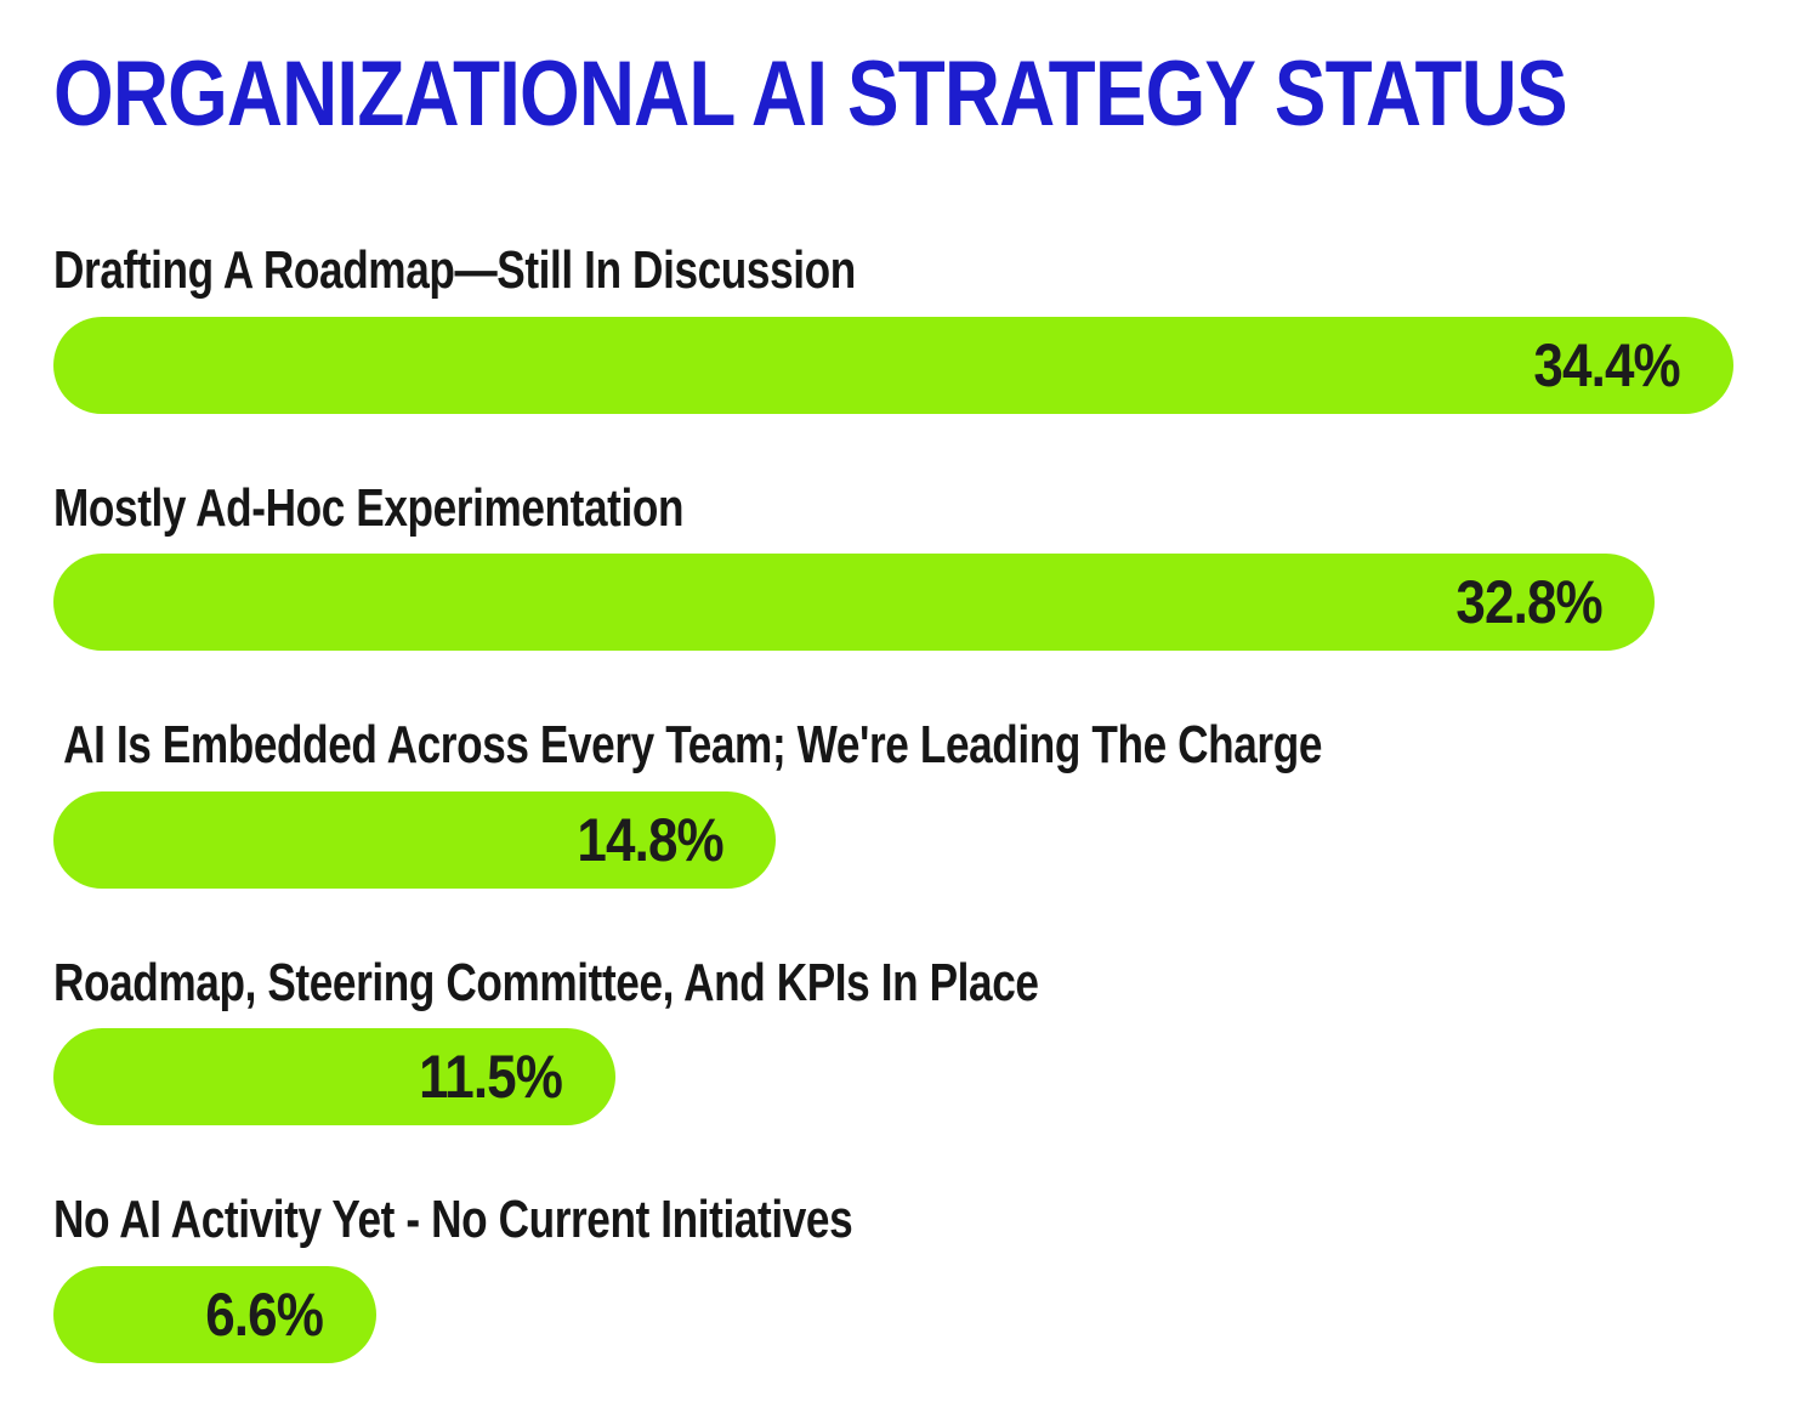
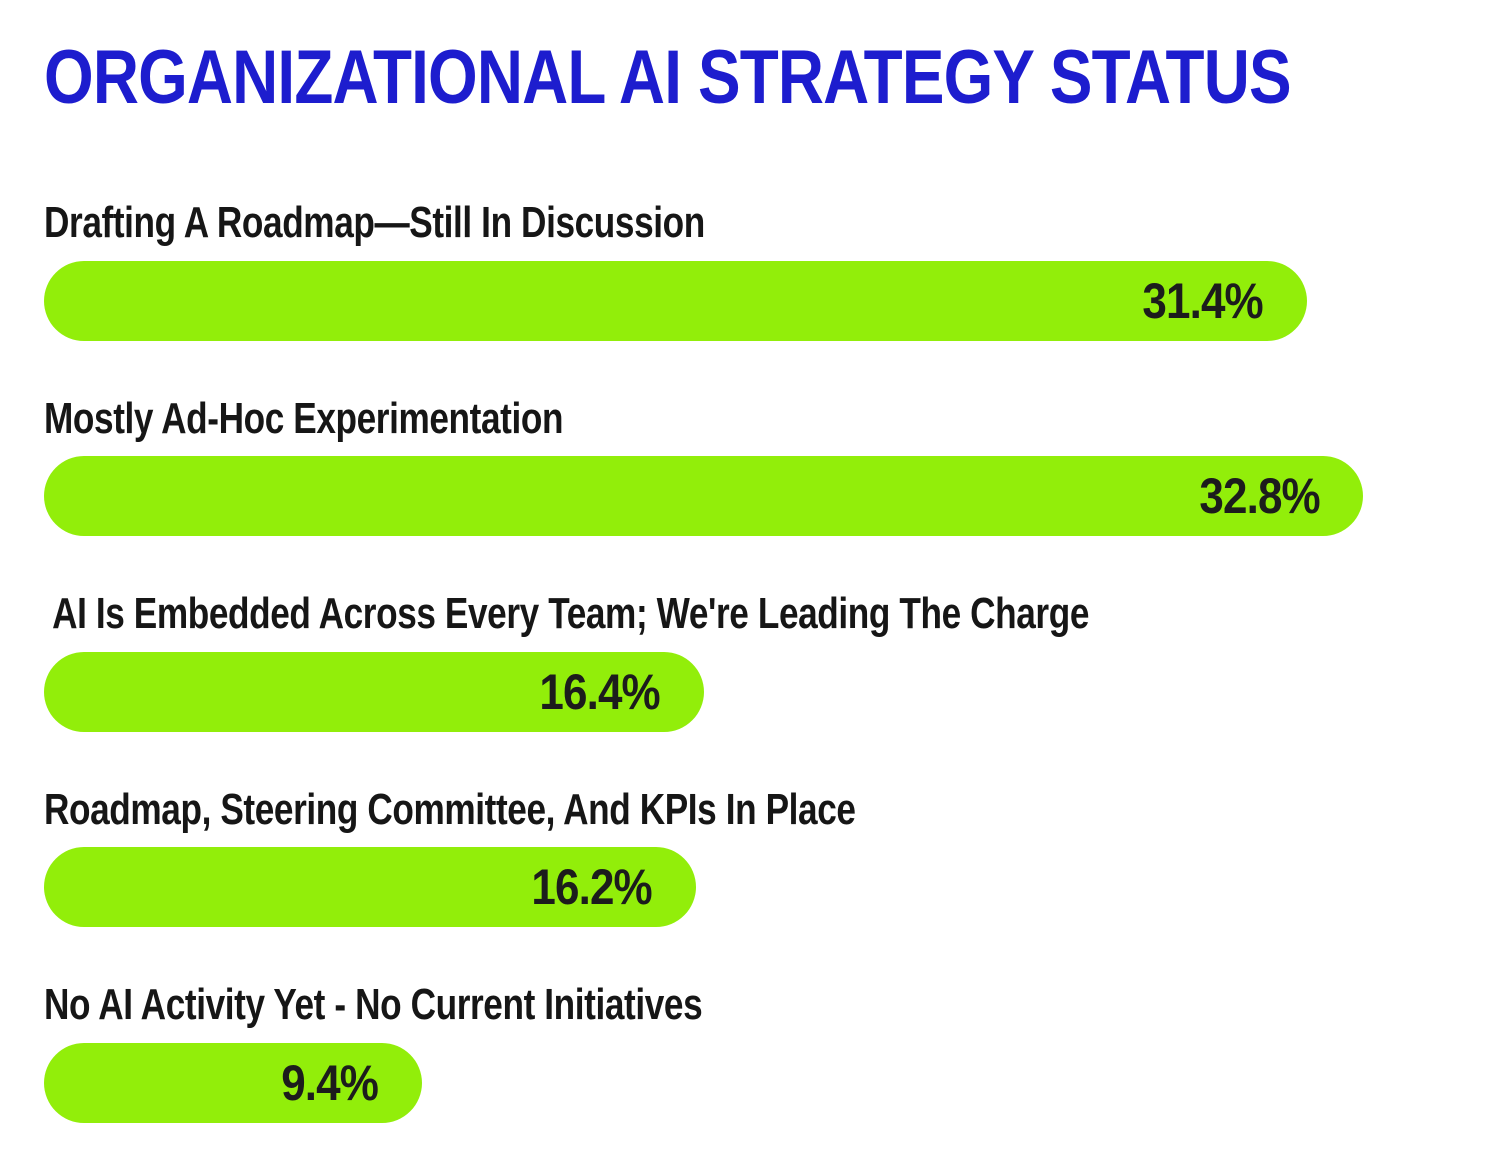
Drafting A Roadmap—Still In Discussion: 34.4% -> 31.4%
AI Is Embedded Across Every Team; We're Leading The Charge: 14.8% -> 16.4%
Roadmap, Steering Committee, And KPIs In Place: 11.5% -> 16.2%
No AI Activity Yet - No Current Initiatives: 6.6% -> 9.4%
